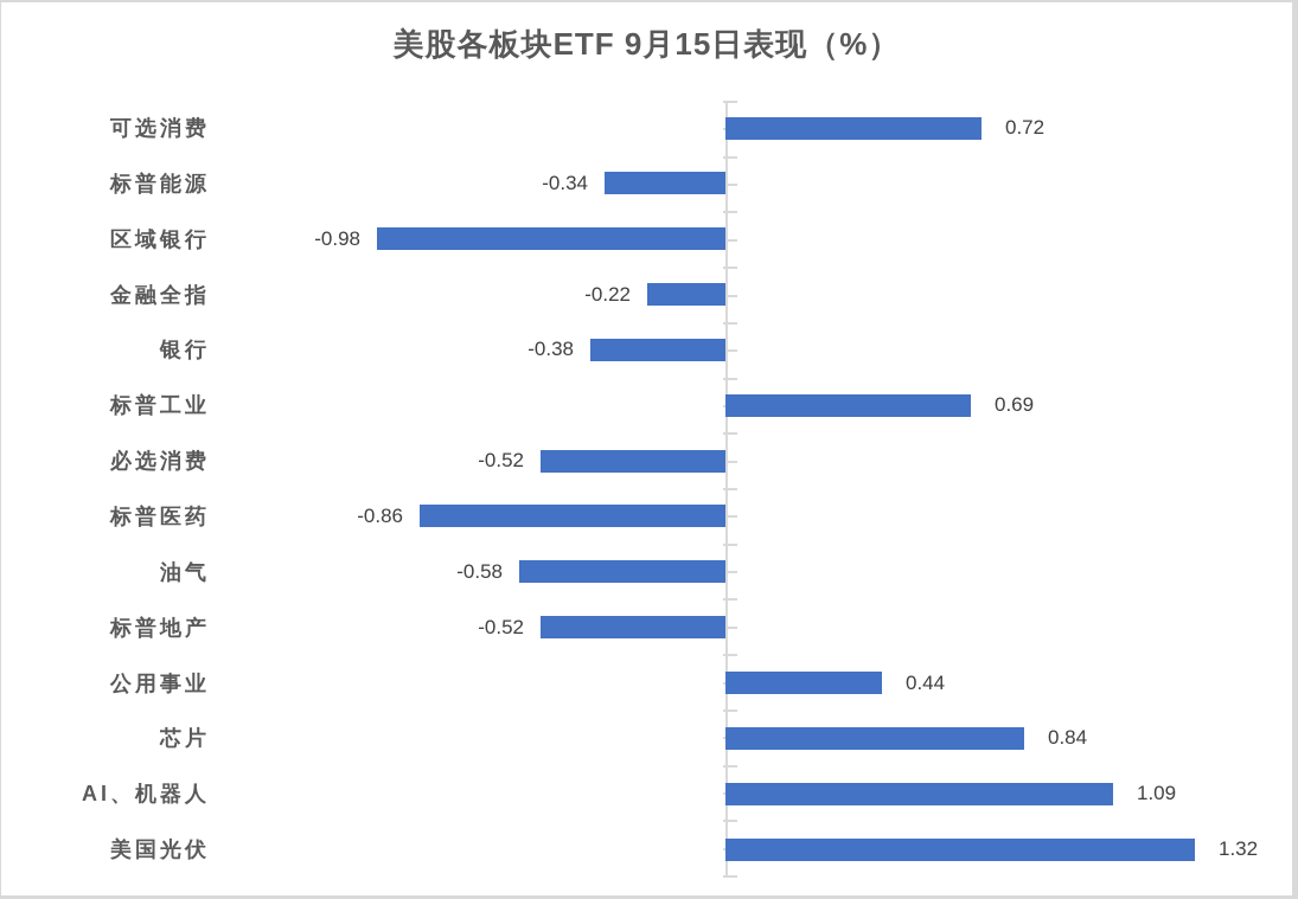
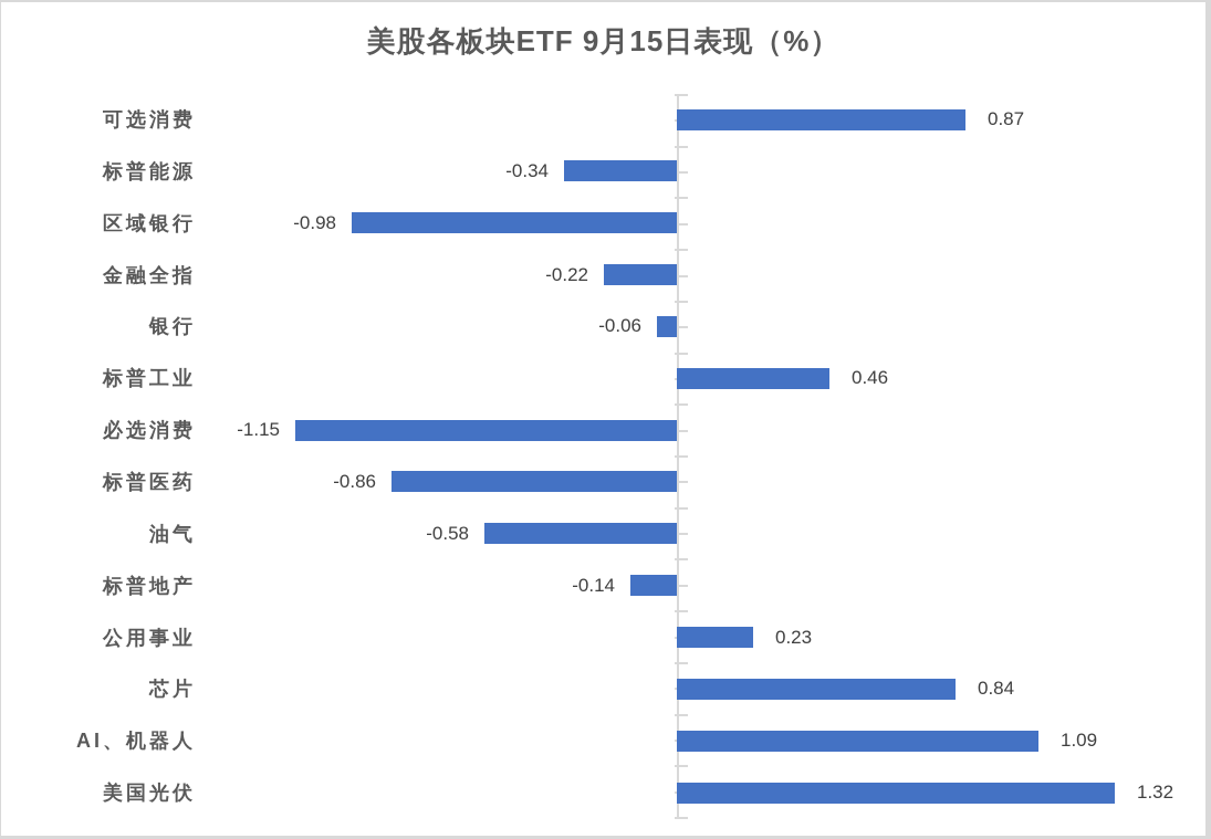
可选消费: 0.72 -> 0.87
银行: -0.38 -> -0.06
标普工业: 0.69 -> 0.46
必选消费: -0.52 -> -1.15
标普地产: -0.52 -> -0.14
公用事业: 0.44 -> 0.23
